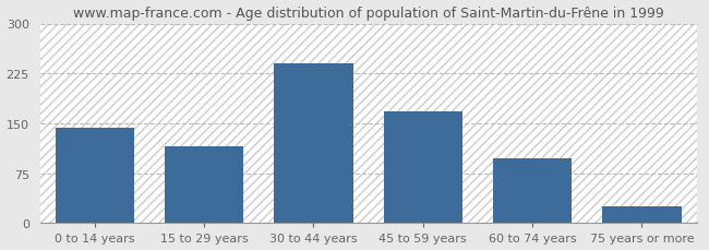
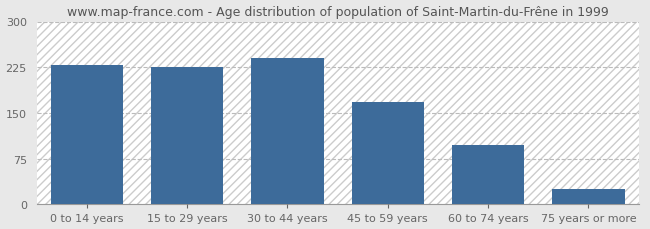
0 to 14 years: 144 -> 228
15 to 29 years: 116 -> 225
